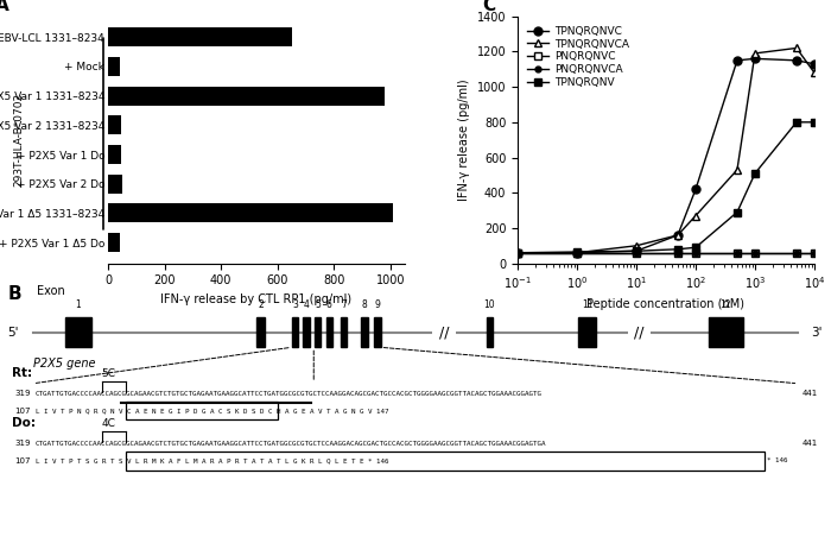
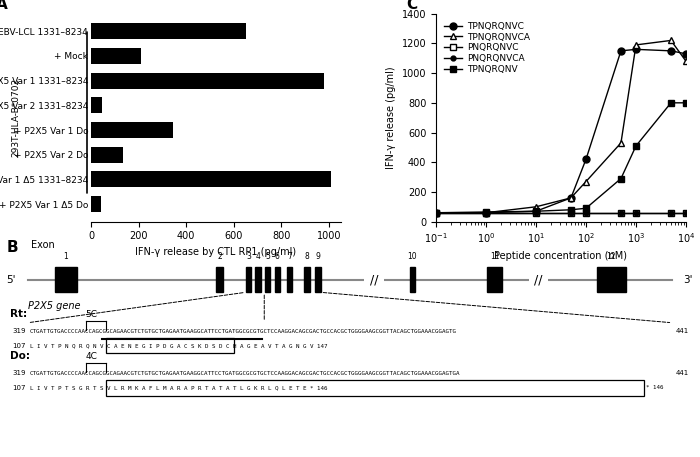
+ Mock: 40 -> 210
+ P2X5 Var 1 Do: 45 -> 345
+ P2X5 Var 2 Do: 50 -> 135
